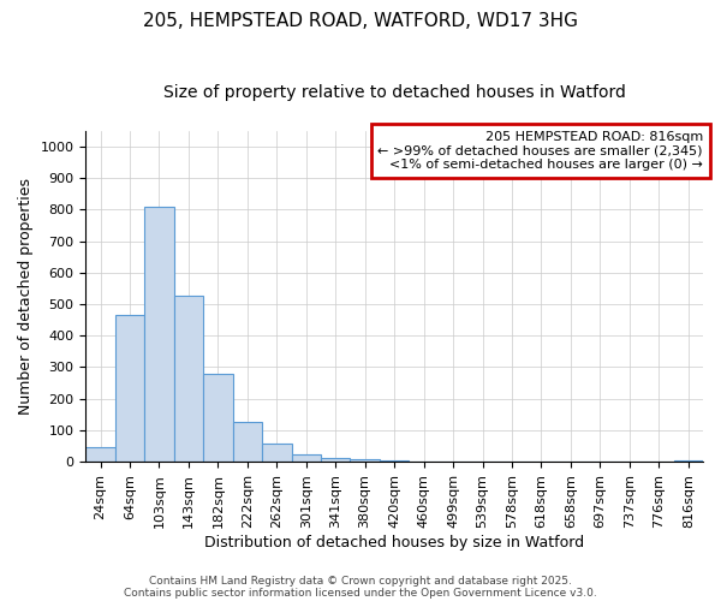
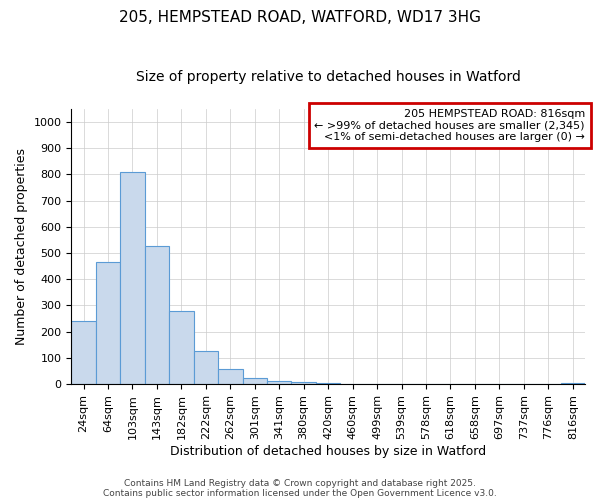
24sqm: 45 -> 240
